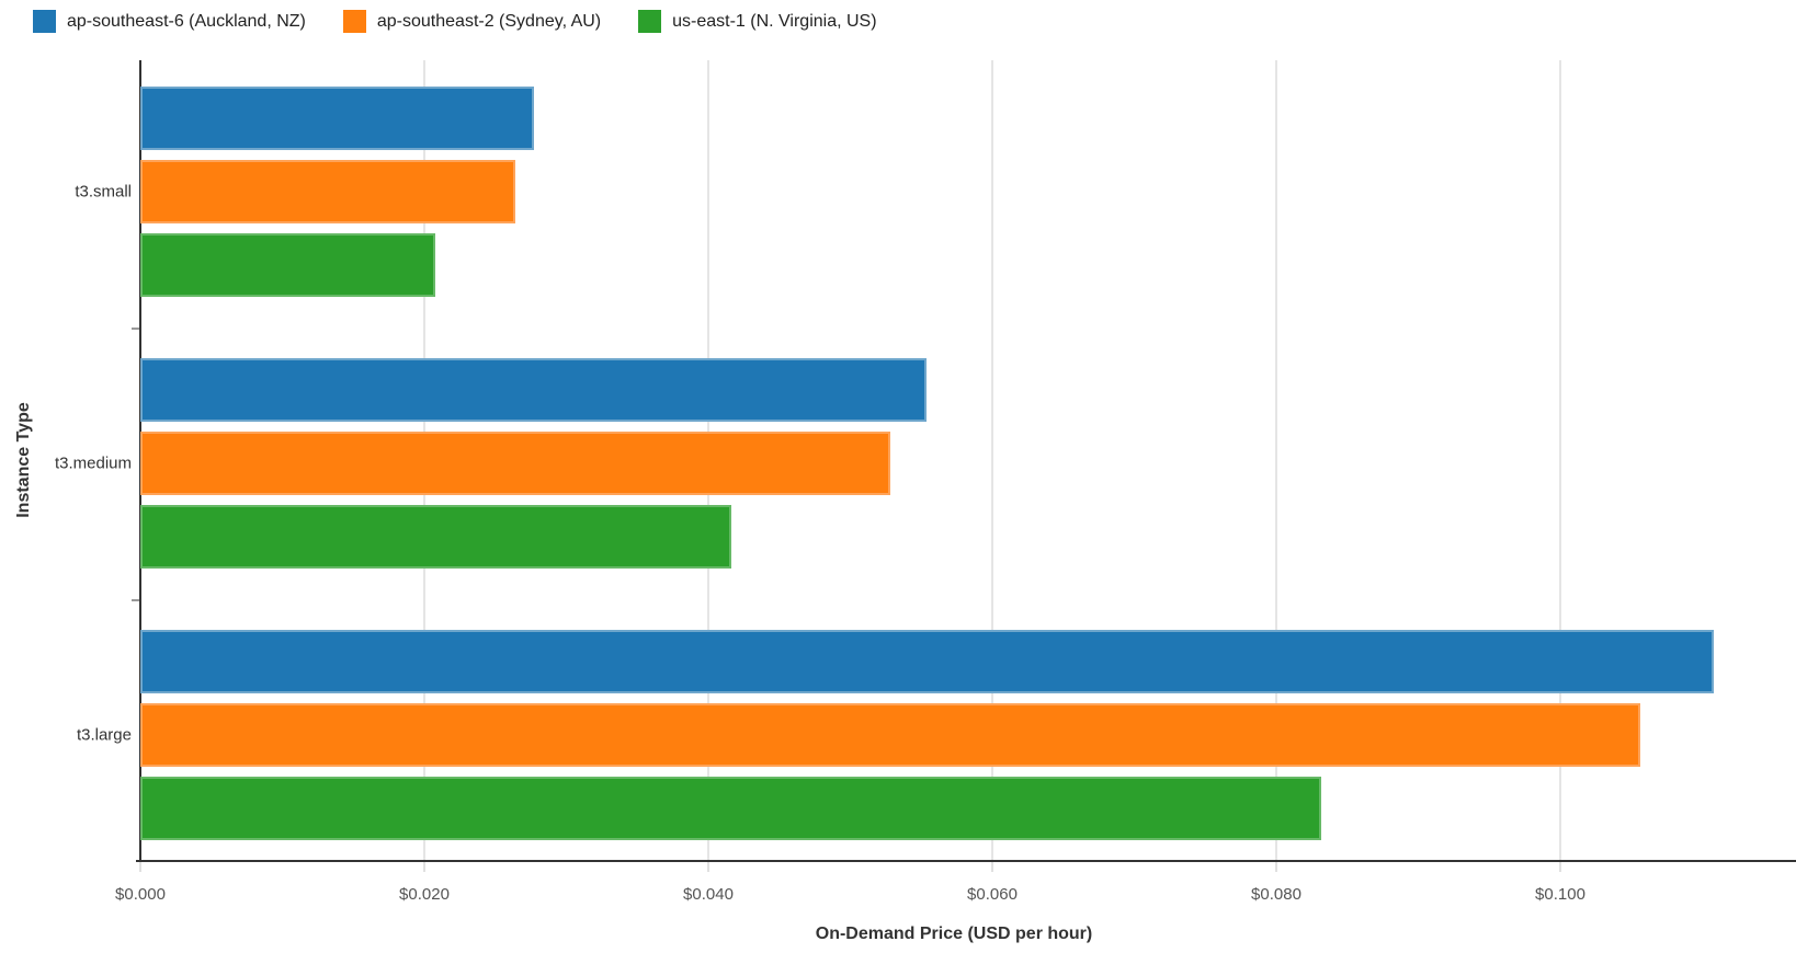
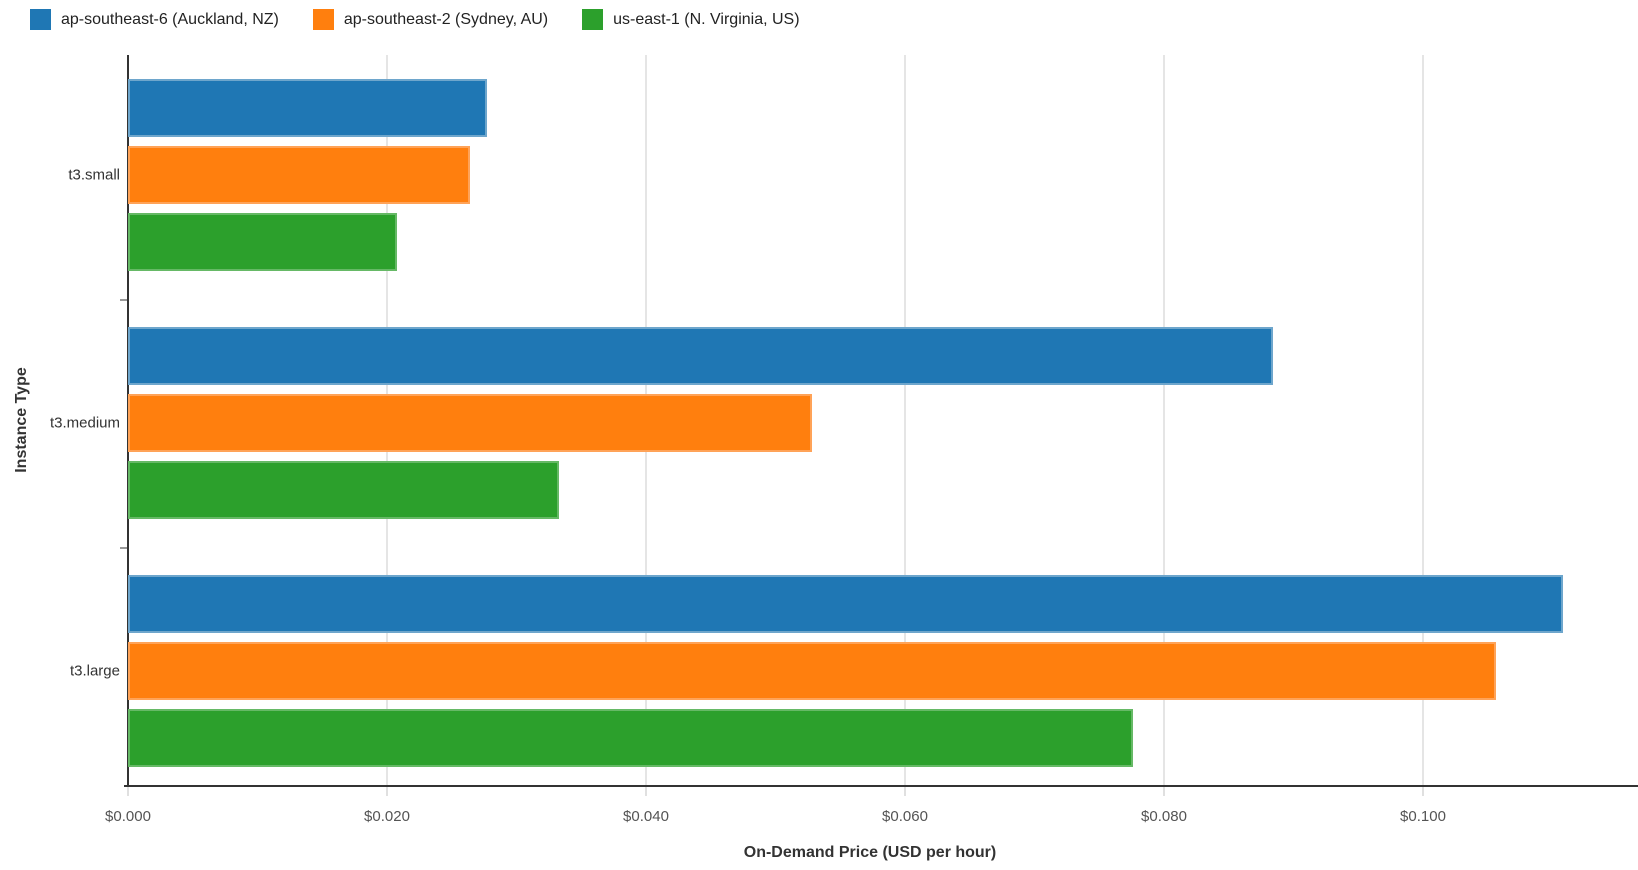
ap-southeast-6 (Auckland, NZ)/t3.medium: $0.0554 -> $0.0884
us-east-1 (N. Virginia, US)/t3.medium: $0.0416 -> $0.0333
us-east-1 (N. Virginia, US)/t3.large: $0.0832 -> $0.0776
